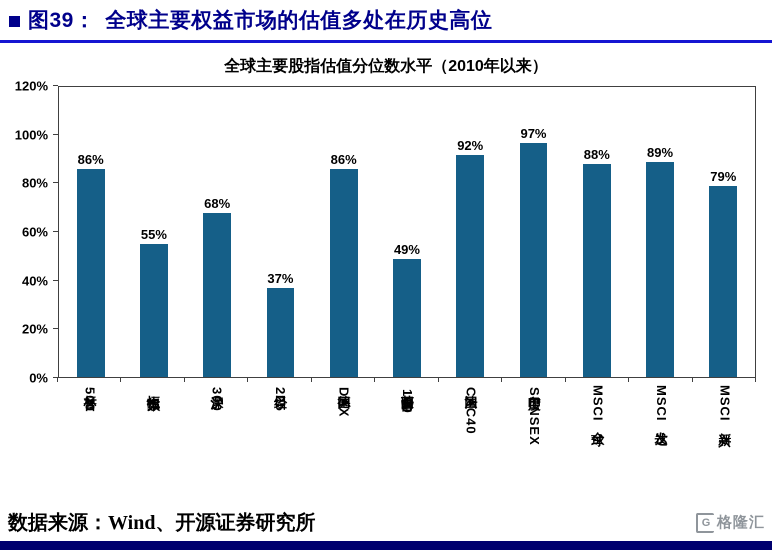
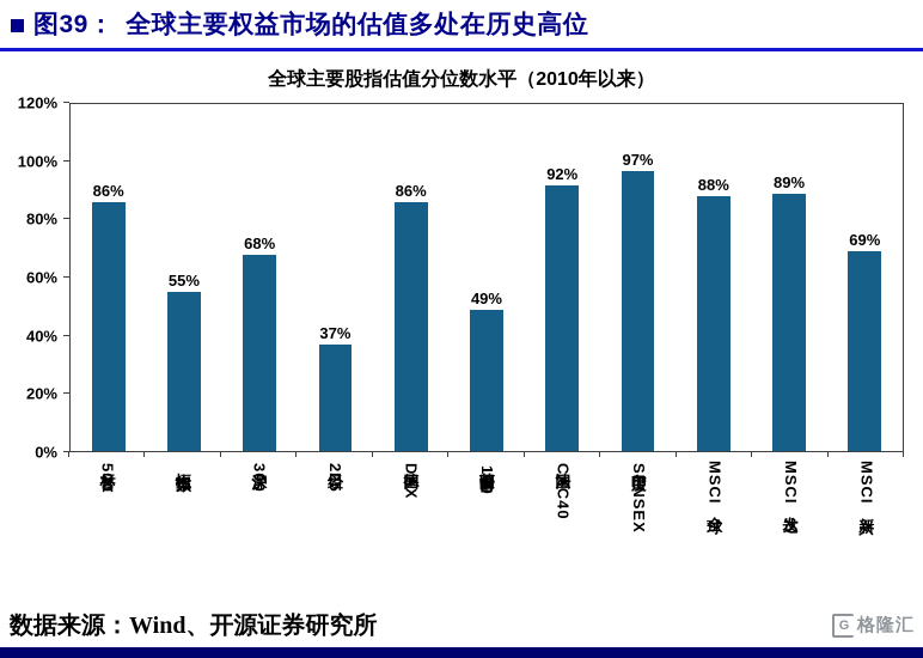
MSCI新兴: 79% -> 69%
